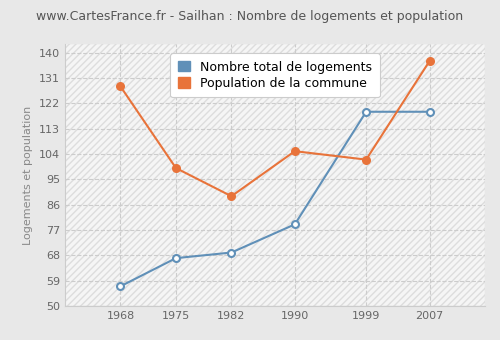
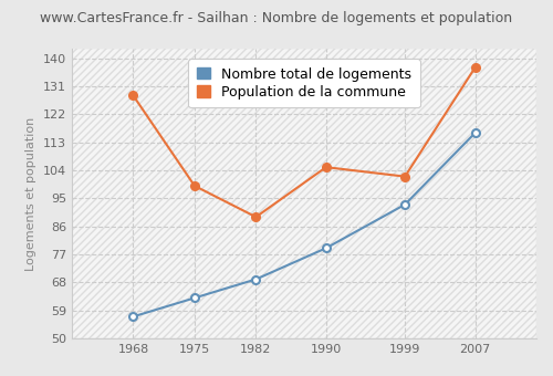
Nombre total de logements/1975: 67 -> 63
Nombre total de logements/1999: 119 -> 93
Nombre total de logements/2007: 119 -> 116
